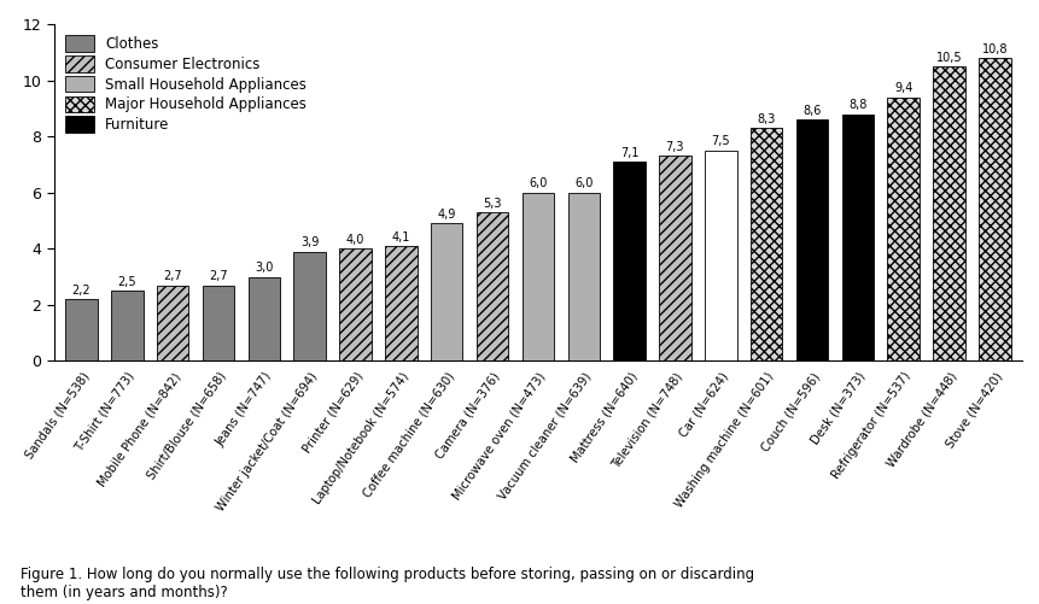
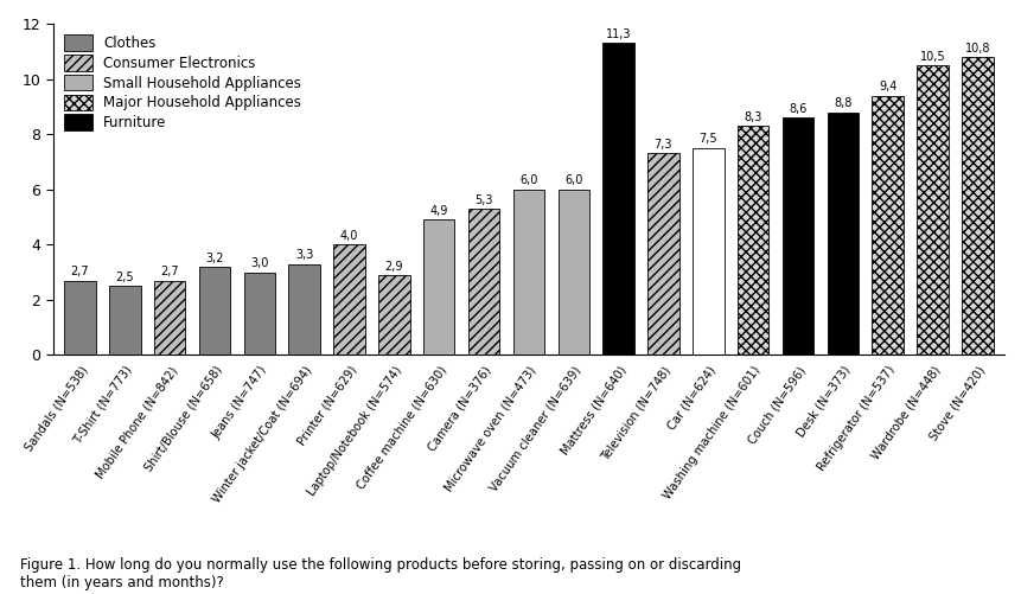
Sandals (N=538): 2,2 -> 2,7
Shirt/Blouse (N=658): 2,7 -> 3,2
Winter jacket/Coat (N=694): 3,9 -> 3,3
Laptop/Notebook (N=574): 4,1 -> 2,9
Mattress (N=640): 7,1 -> 11,3
